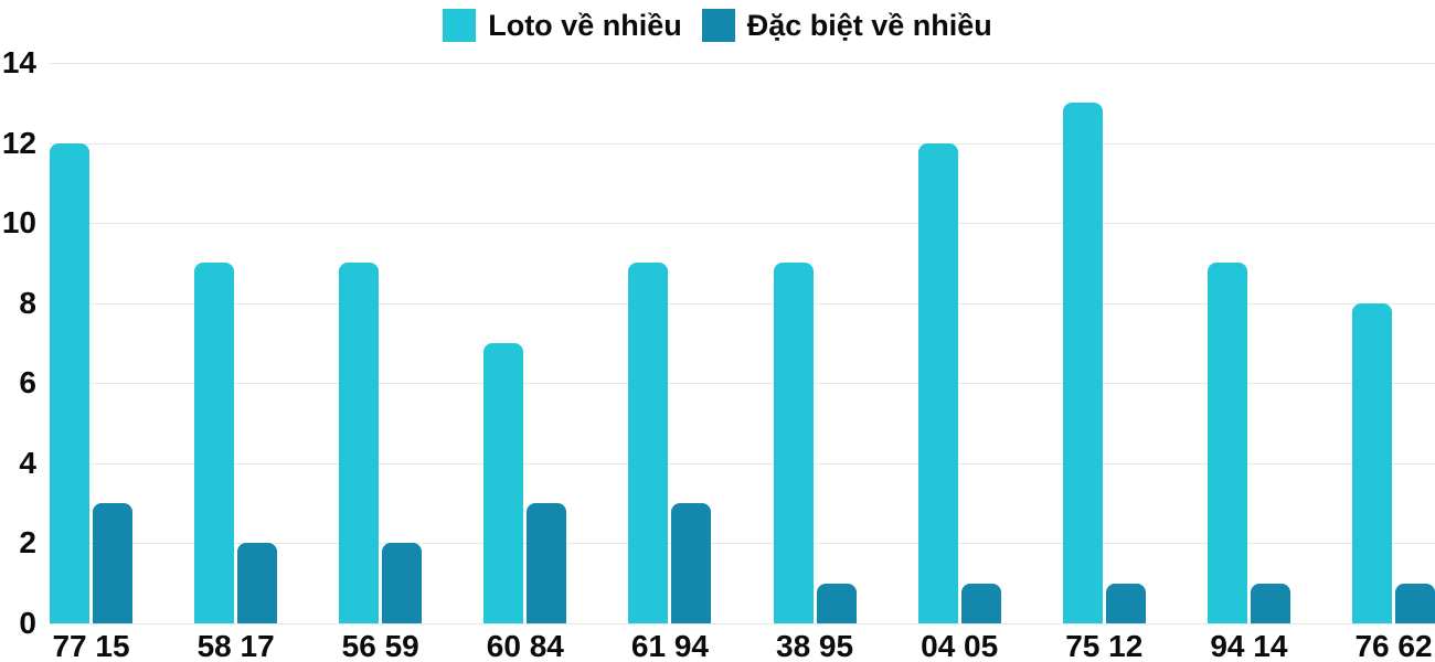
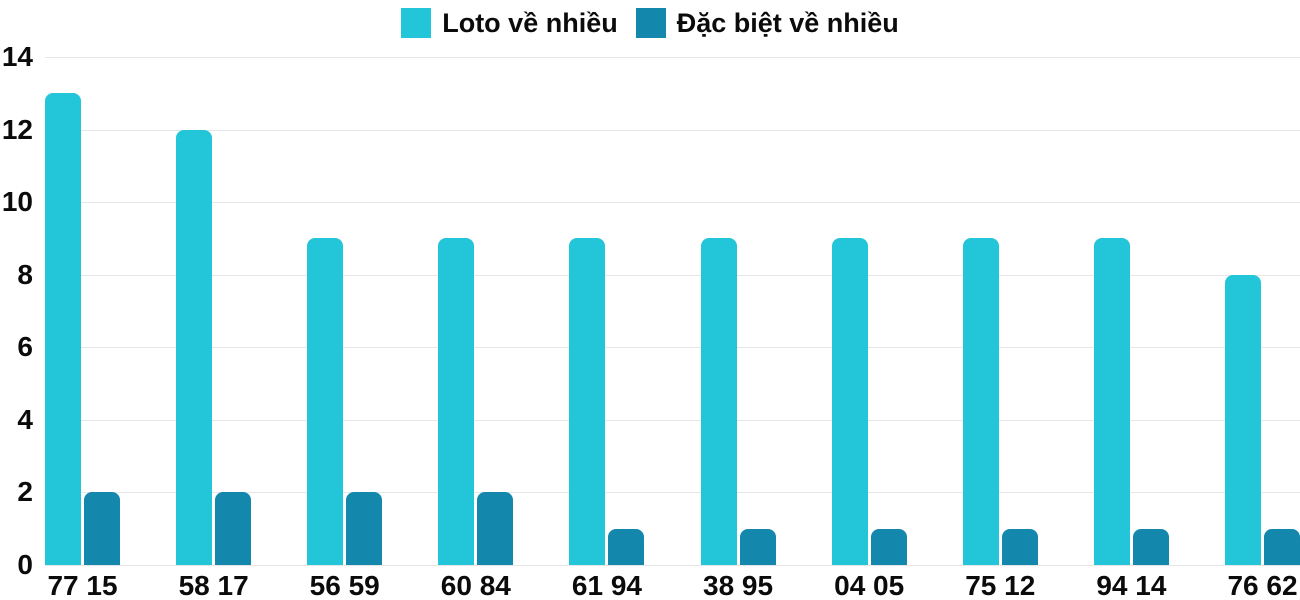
Loto về nhiều/77 15: 12 -> 13
Đặc biệt về nhiều/77 15: 3 -> 2
Loto về nhiều/58 17: 9 -> 12
Loto về nhiều/60 84: 7 -> 9
Đặc biệt về nhiều/60 84: 3 -> 2
Đặc biệt về nhiều/61 94: 3 -> 1
Loto về nhiều/04 05: 12 -> 9
Loto về nhiều/75 12: 13 -> 9
